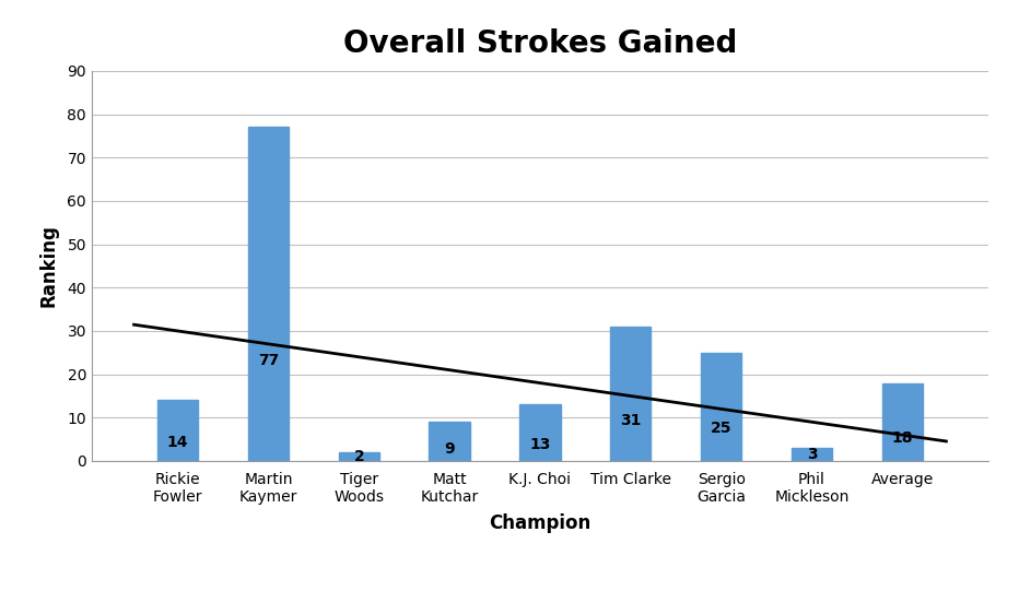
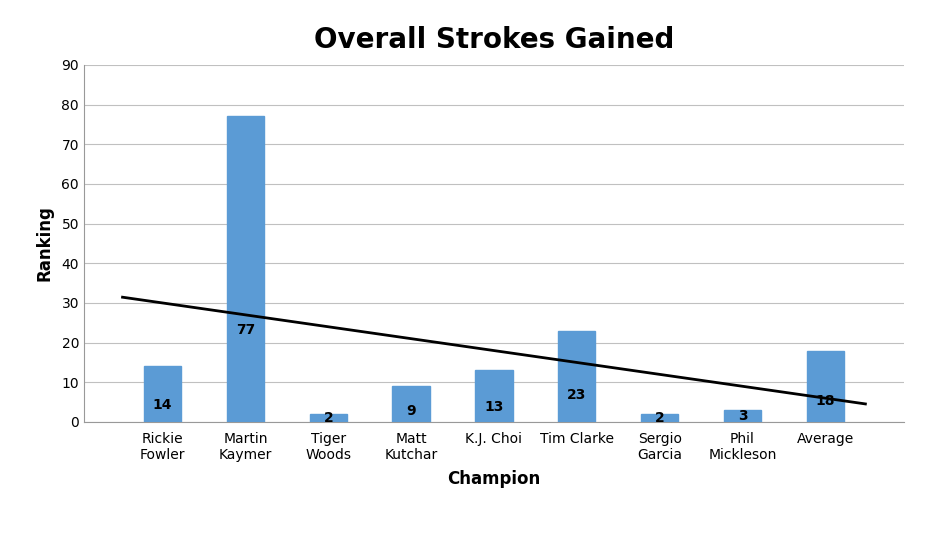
Tim Clarke: 31 -> 23
Sergio Garcia: 25 -> 2
